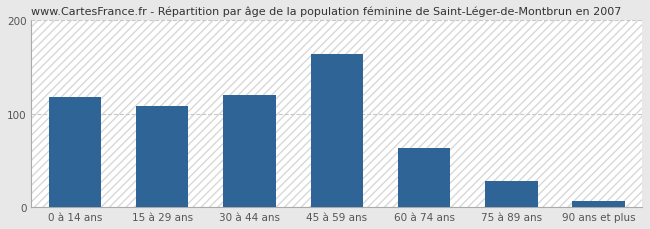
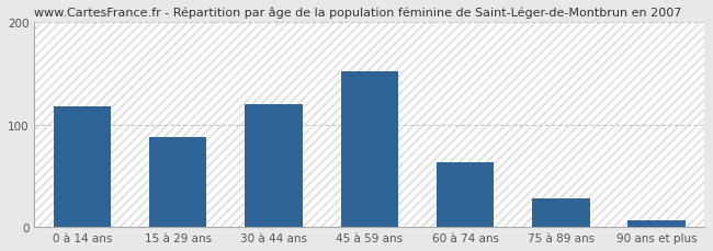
15 à 29 ans: 108 -> 88
45 à 59 ans: 164 -> 152
